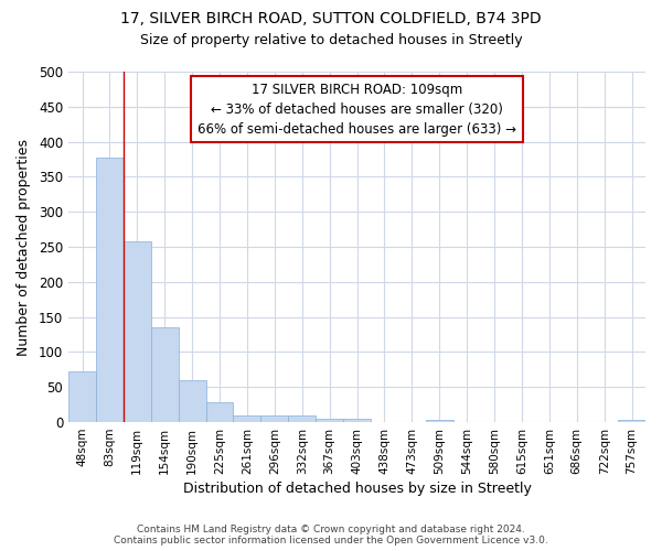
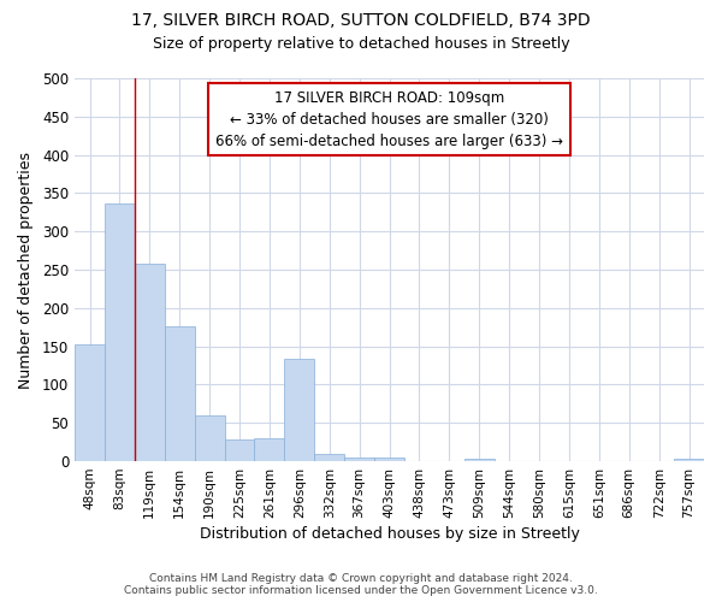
48sqm: 72 -> 152
83sqm: 377 -> 336
154sqm: 135 -> 176
261sqm: 10 -> 30
296sqm: 10 -> 134
